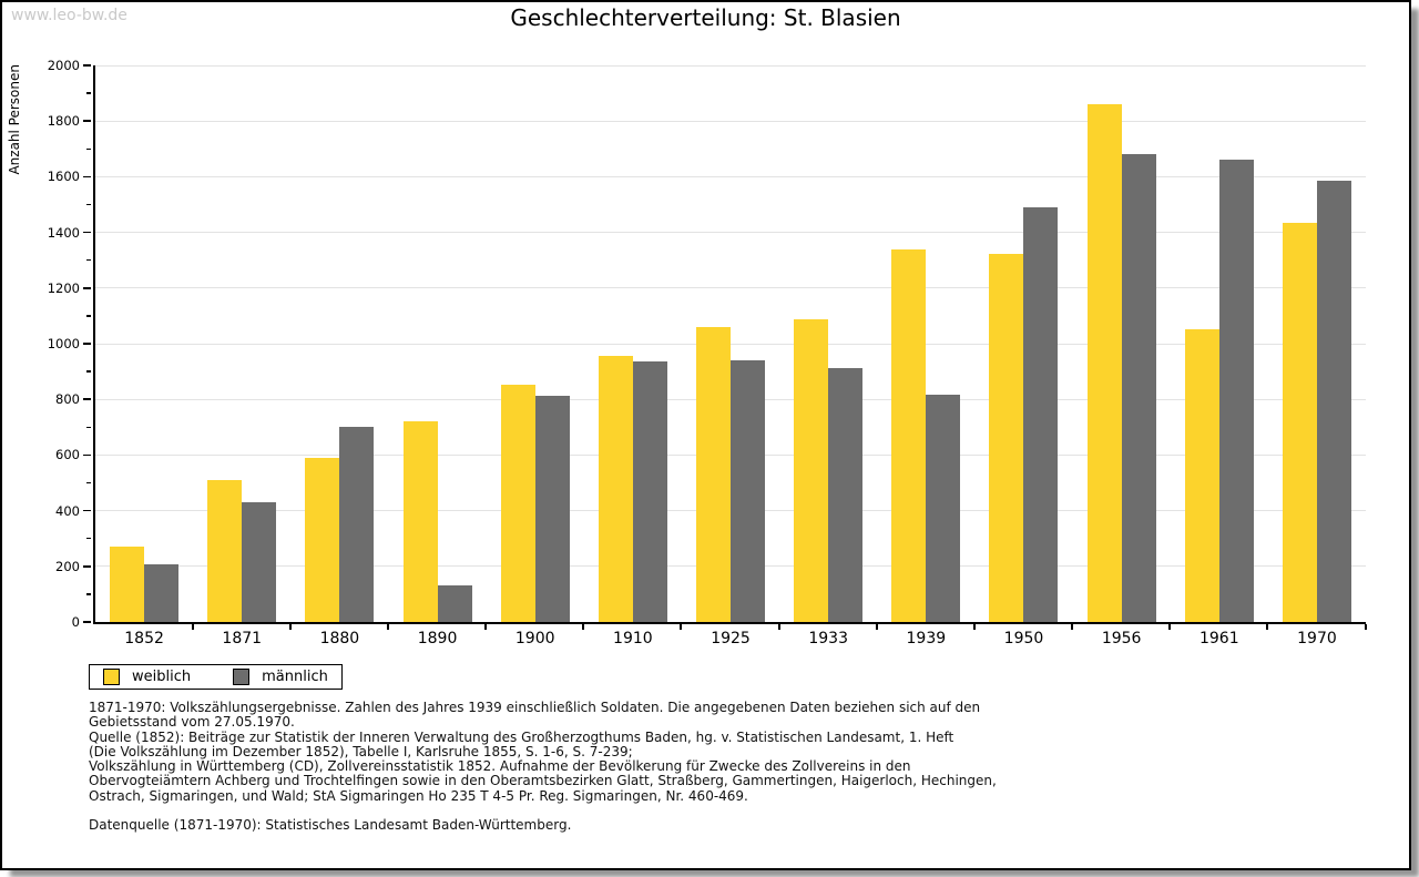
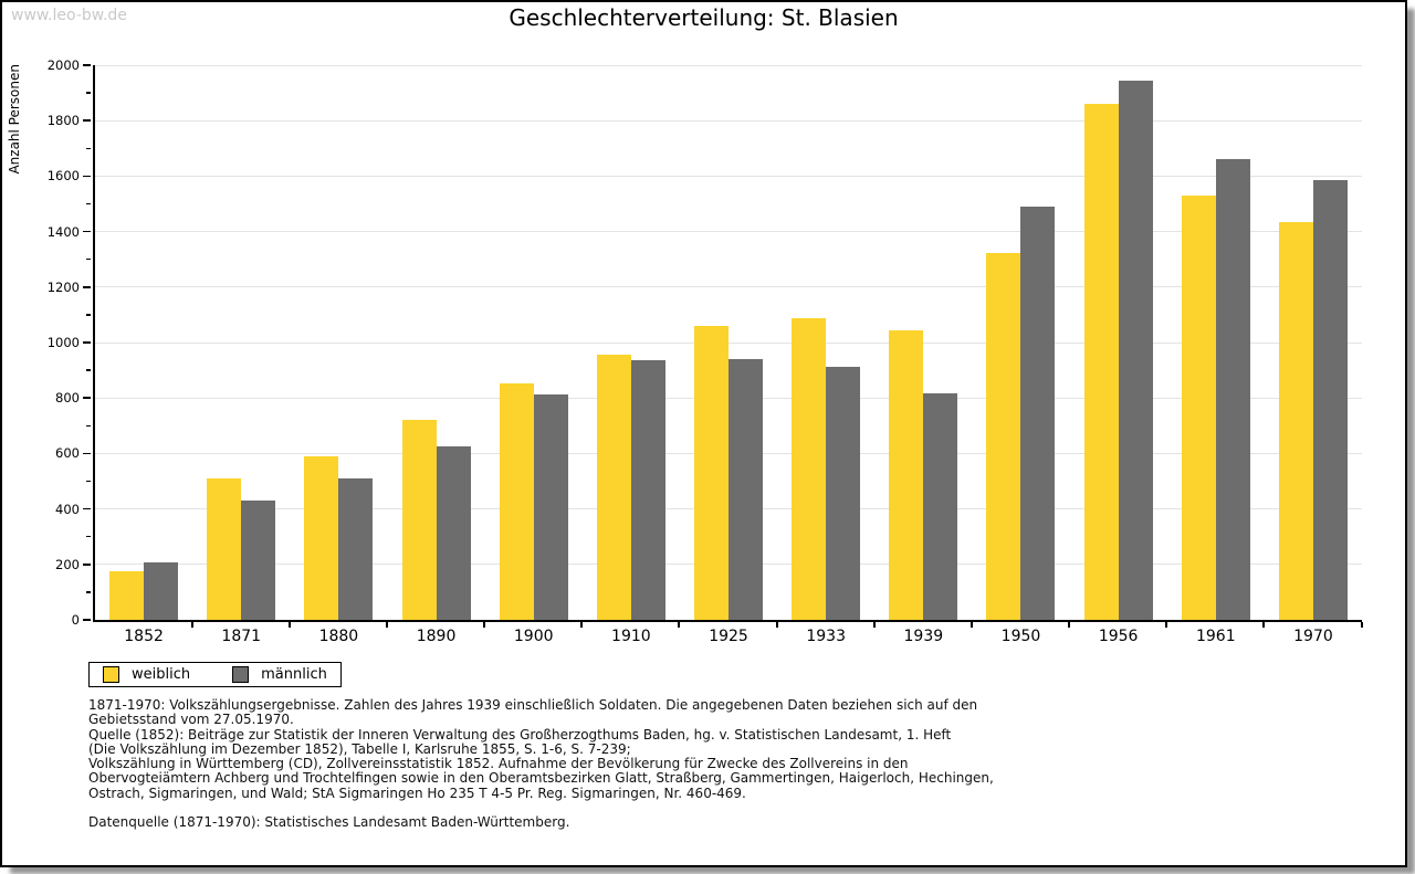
weiblich/1852: 270 -> 180
männlich/1880: 700 -> 510
männlich/1890: 130 -> 630
weiblich/1939: 1340 -> 1040
männlich/1956: 1680 -> 1940
weiblich/1961: 1050 -> 1530
